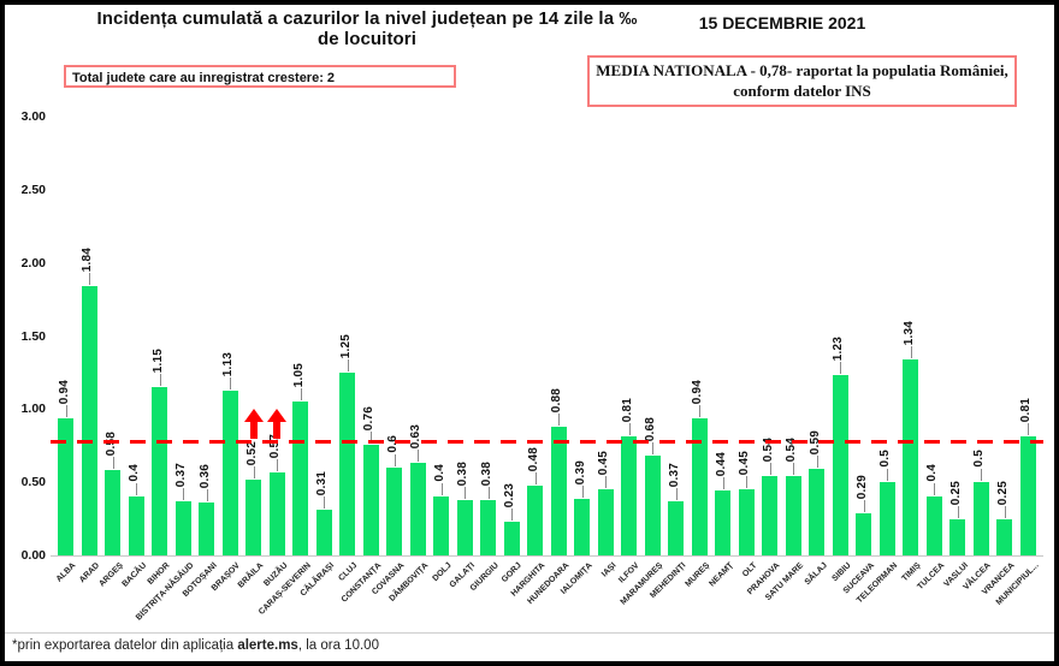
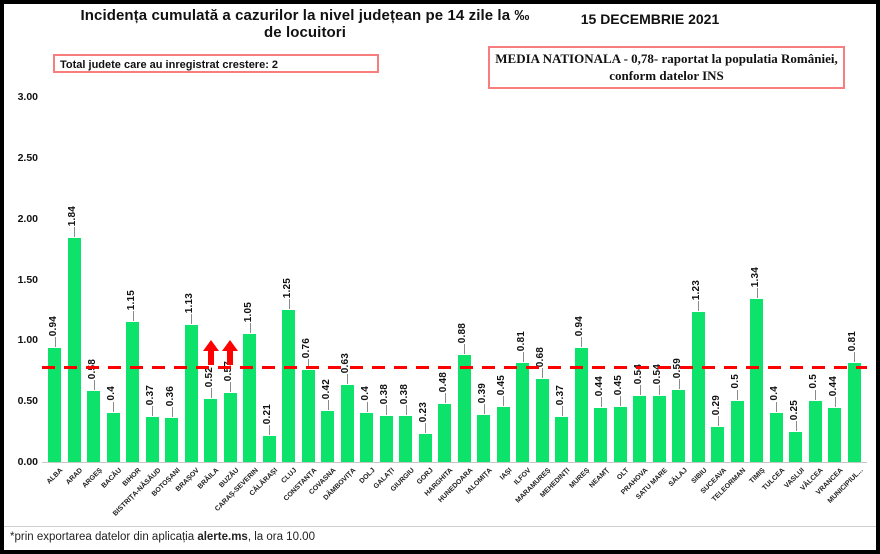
CĂLĂRAȘI: 0.31 -> 0.21
COVASNA: 0.6 -> 0.42
VRANCEA: 0.25 -> 0.44
